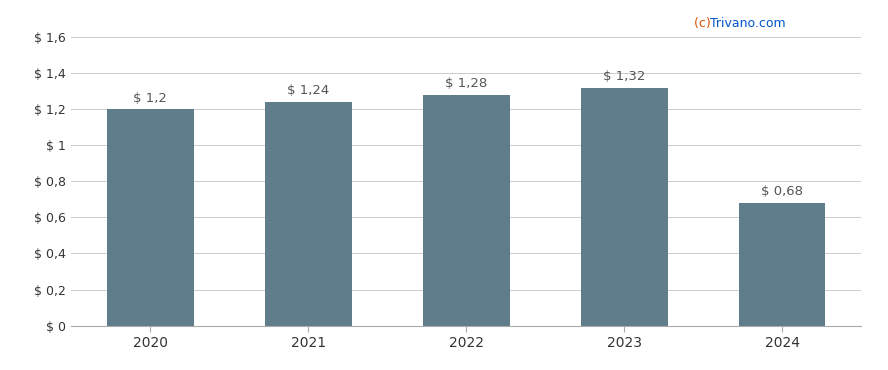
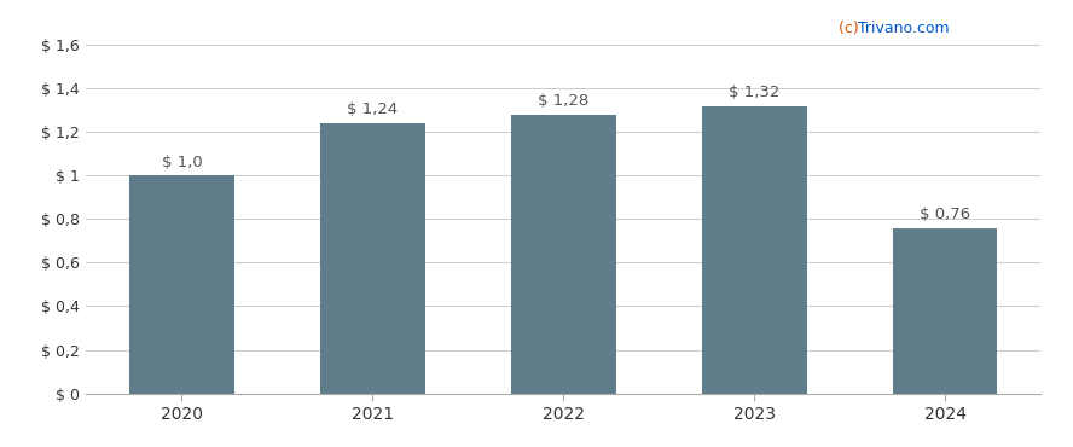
2020: 1,2 -> 1,0
2024: 0,68 -> 0,76
